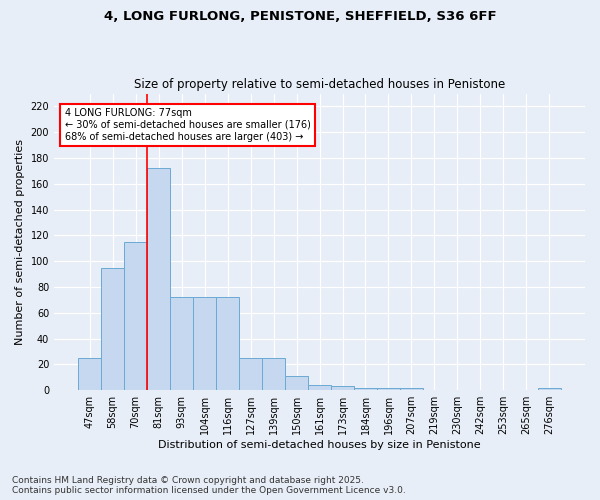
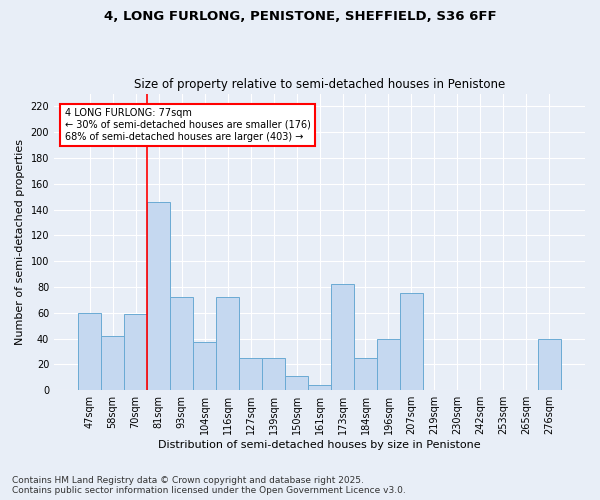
47sqm: 25 -> 60
58sqm: 95 -> 42
70sqm: 115 -> 59
81sqm: 172 -> 146
104sqm: 72 -> 37
173sqm: 3 -> 82
184sqm: 2 -> 25
196sqm: 2 -> 40
207sqm: 2 -> 75
276sqm: 2 -> 40
